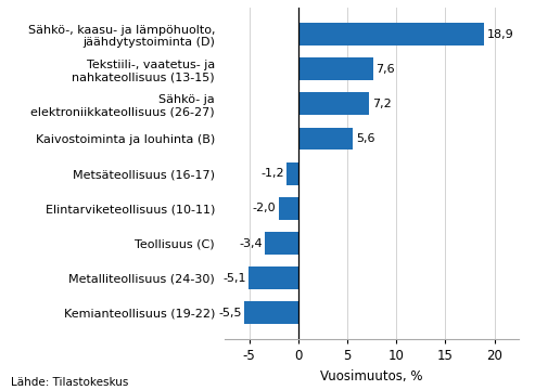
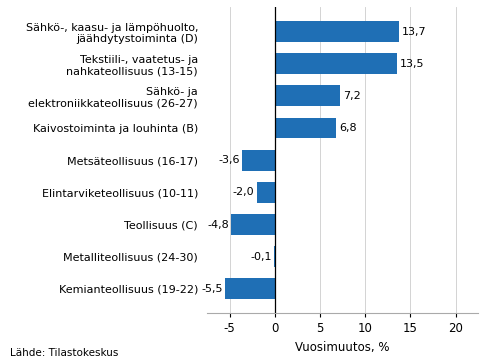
Sähkö-, kaasu- ja lämpöhuolto, jäähdytystoiminta (D): 18,9 -> 13,7
Tekstiili-, vaatetus- ja nahkateollisuus (13-15): 7,6 -> 13,5
Kaivostoiminta ja louhinta (B): 5,6 -> 6,8
Metsäteollisuus (16-17): -1,2 -> -3,6
Teollisuus (C): -3,4 -> -4,8
Metalliteollisuus (24-30): -5,1 -> -0,1
